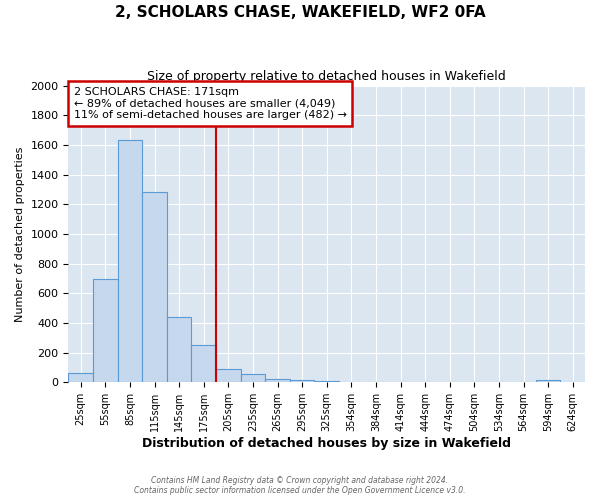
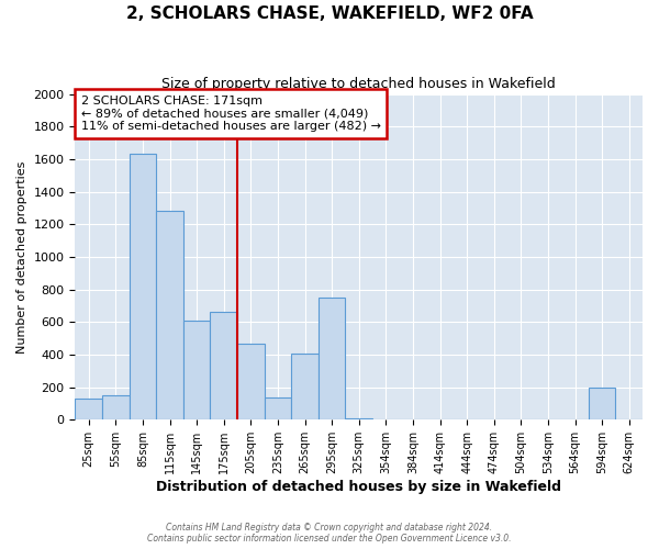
25sqm: 60 -> 130
55sqm: 700 -> 150
145sqm: 440 -> 610
175sqm: 250 -> 660
205sqm: 90 -> 470
235sqm: 60 -> 140
265sqm: 20 -> 410
295sqm: 20 -> 750
594sqm: 10 -> 200
